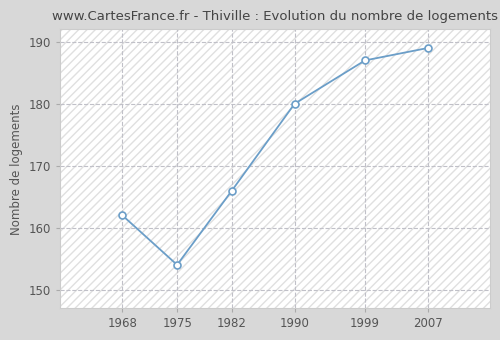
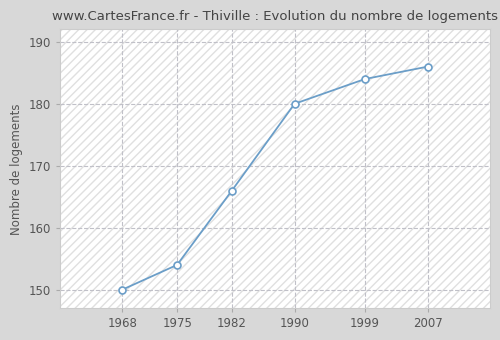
1968: 162 -> 150
1999: 187 -> 184
2007: 189 -> 186
